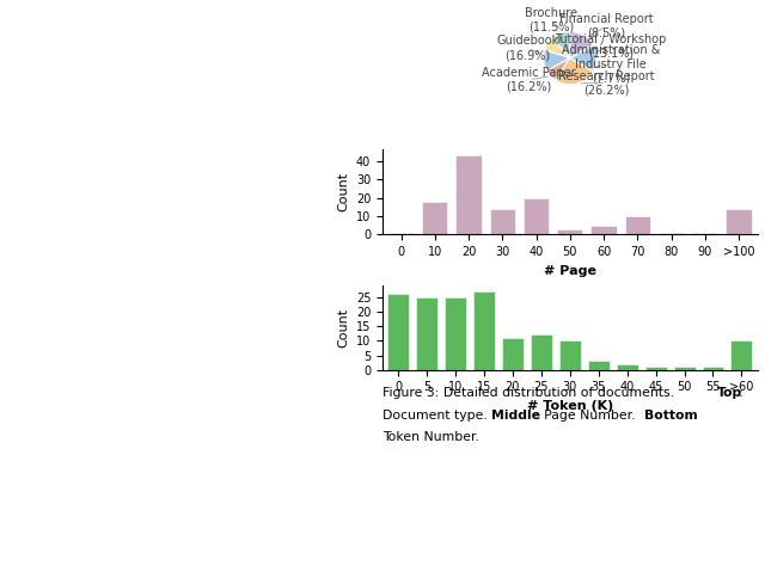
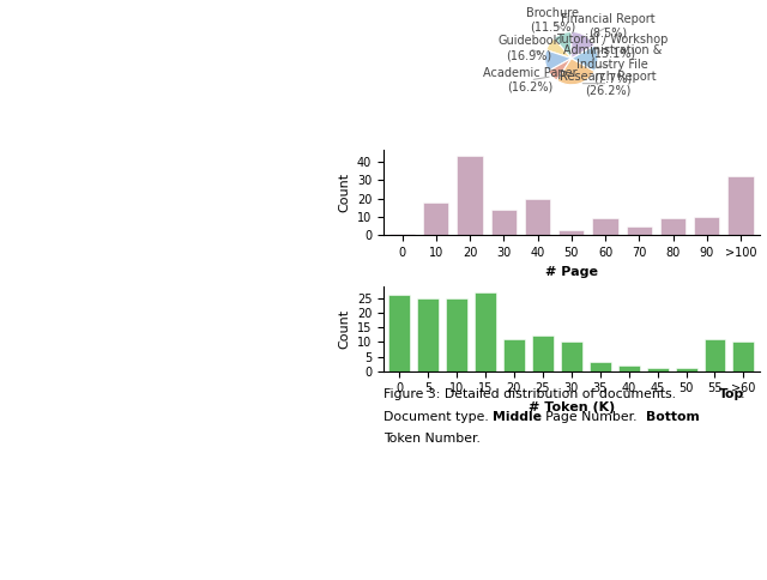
60: 5 -> 9
70: 10 -> 5
80: 1 -> 9
90: 1 -> 10
>100: 14 -> 32
55: 1 -> 11
